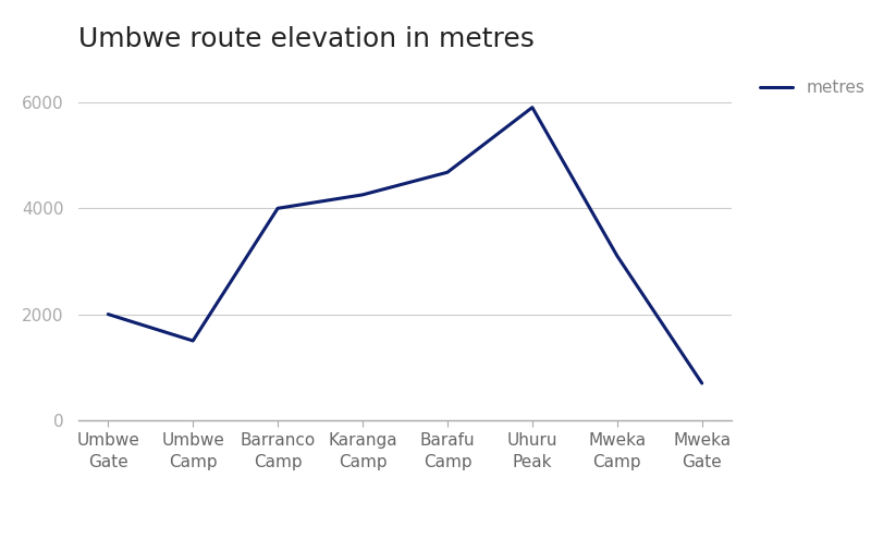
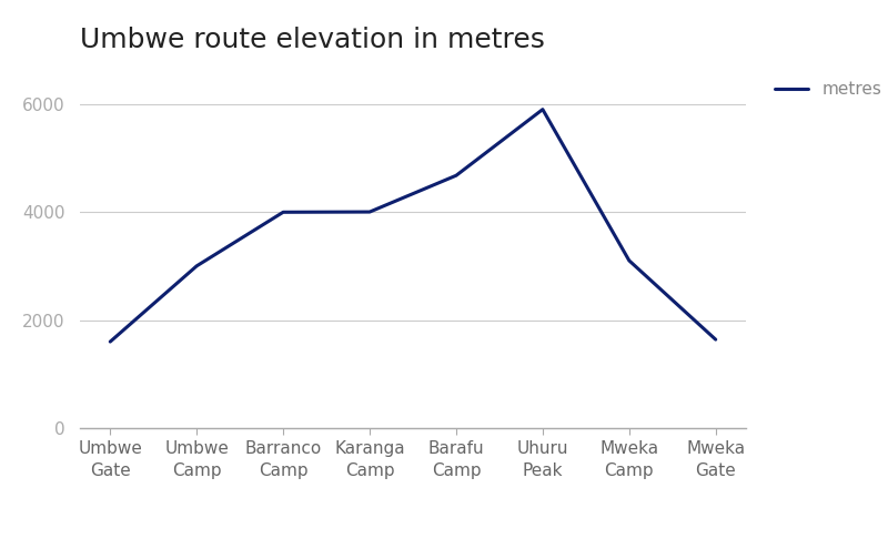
Umbwe Gate: 2000 -> 1600
Umbwe Camp: 1500 -> 3000
Karanga Camp: 4250 -> 4000
Mweka Gate: 700 -> 1640
